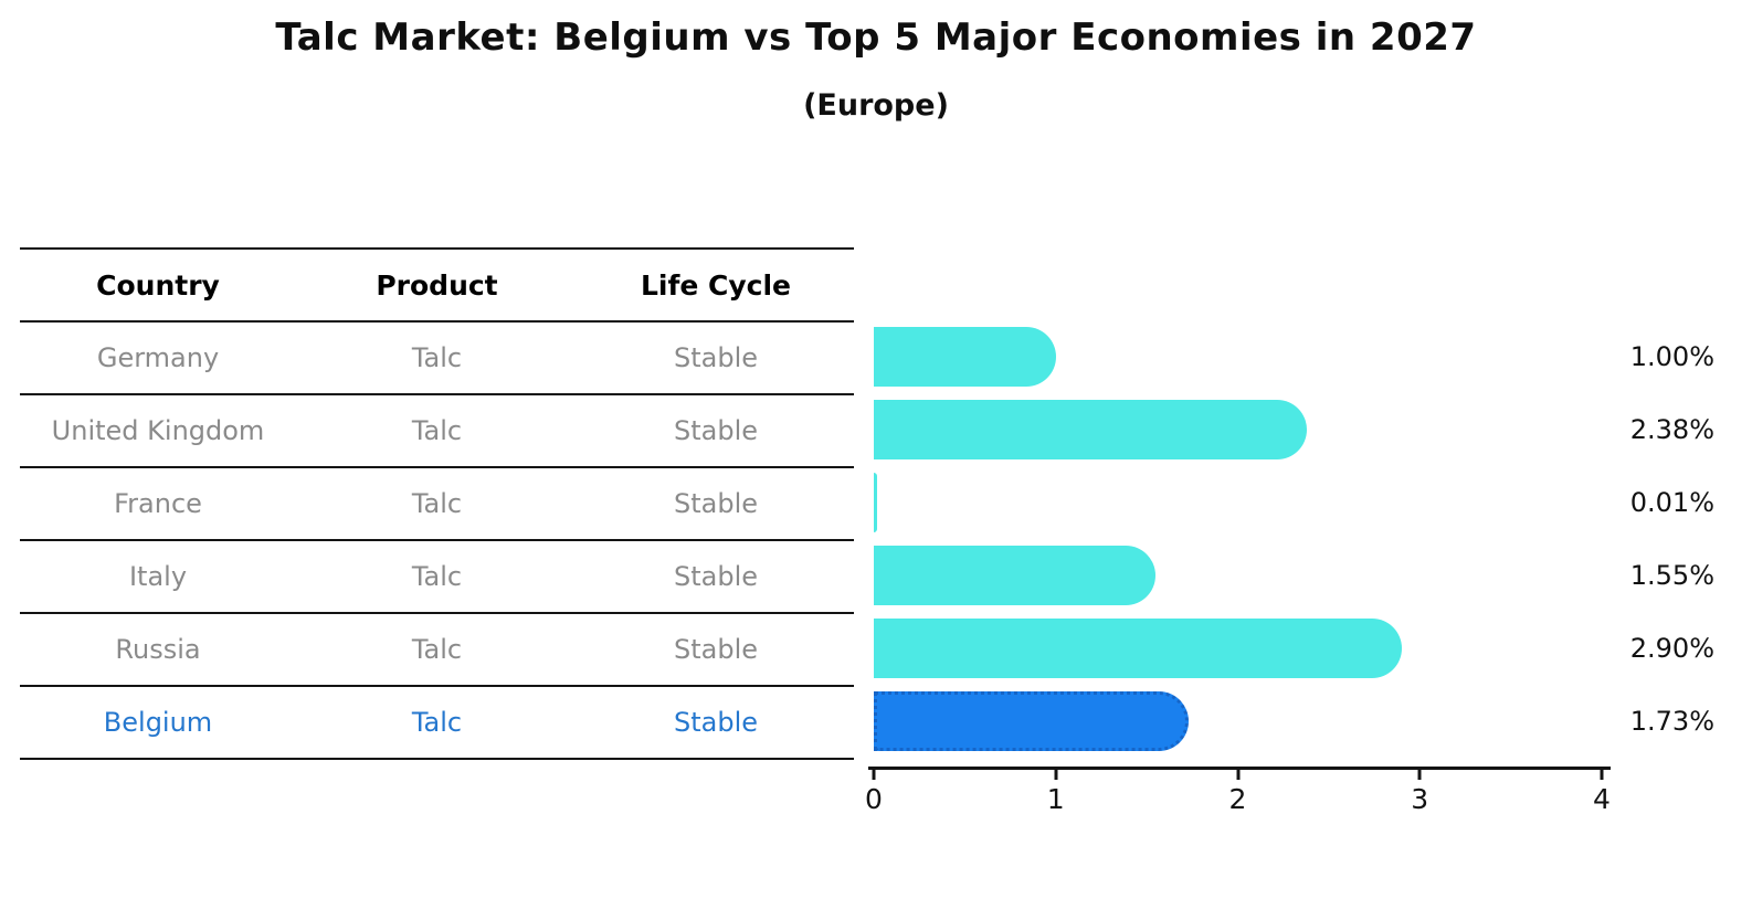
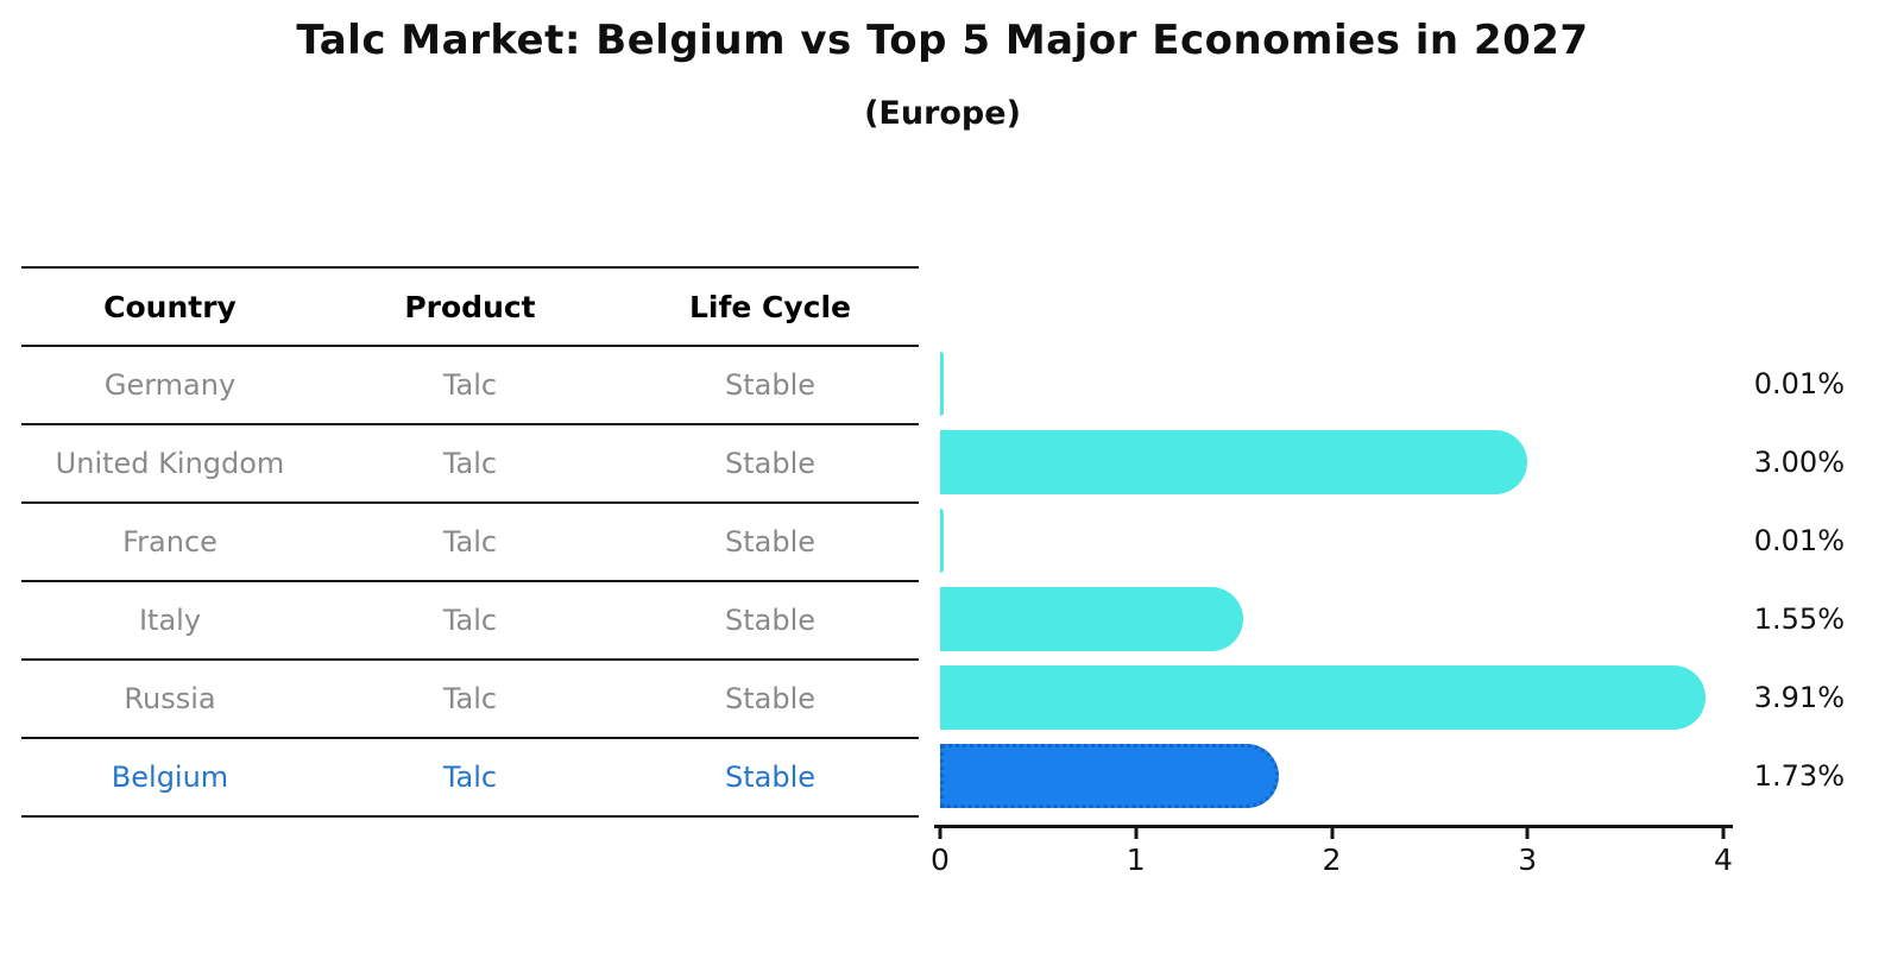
Germany: 1.00% -> 0.01%
United Kingdom: 2.38% -> 3.00%
Russia: 2.90% -> 3.91%
